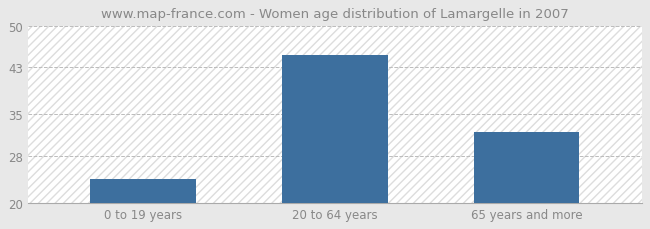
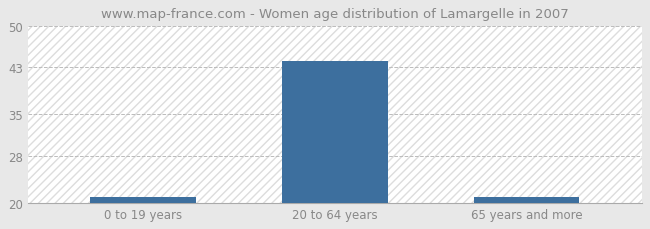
0 to 19 years: 24 -> 21
20 to 64 years: 45 -> 44
65 years and more: 32 -> 21
